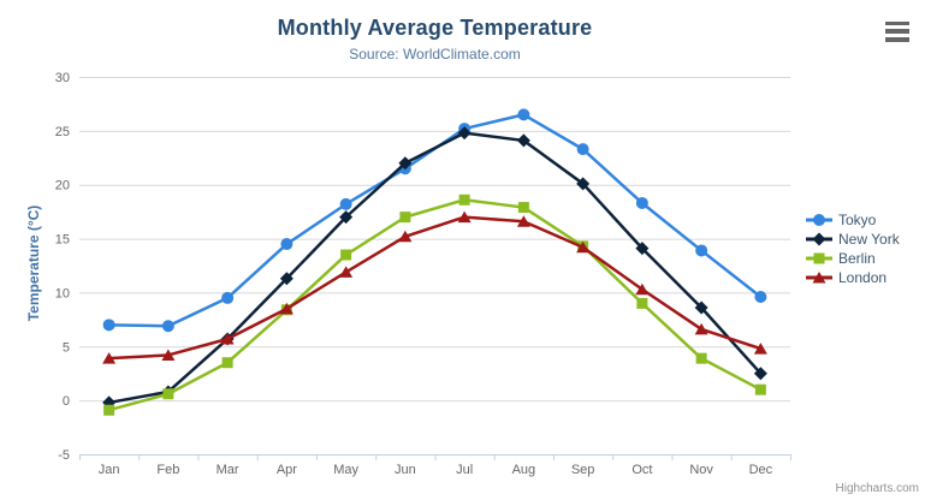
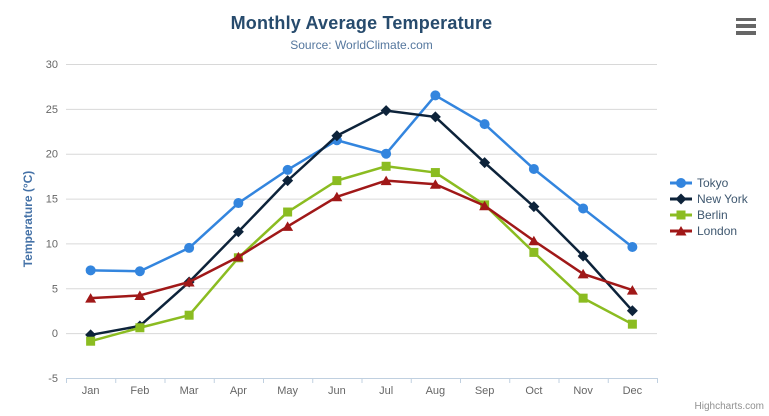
Berlin/Mar: 4 -> 2
Tokyo/Jul: 25 -> 20
New York/Sep: 20 -> 19
